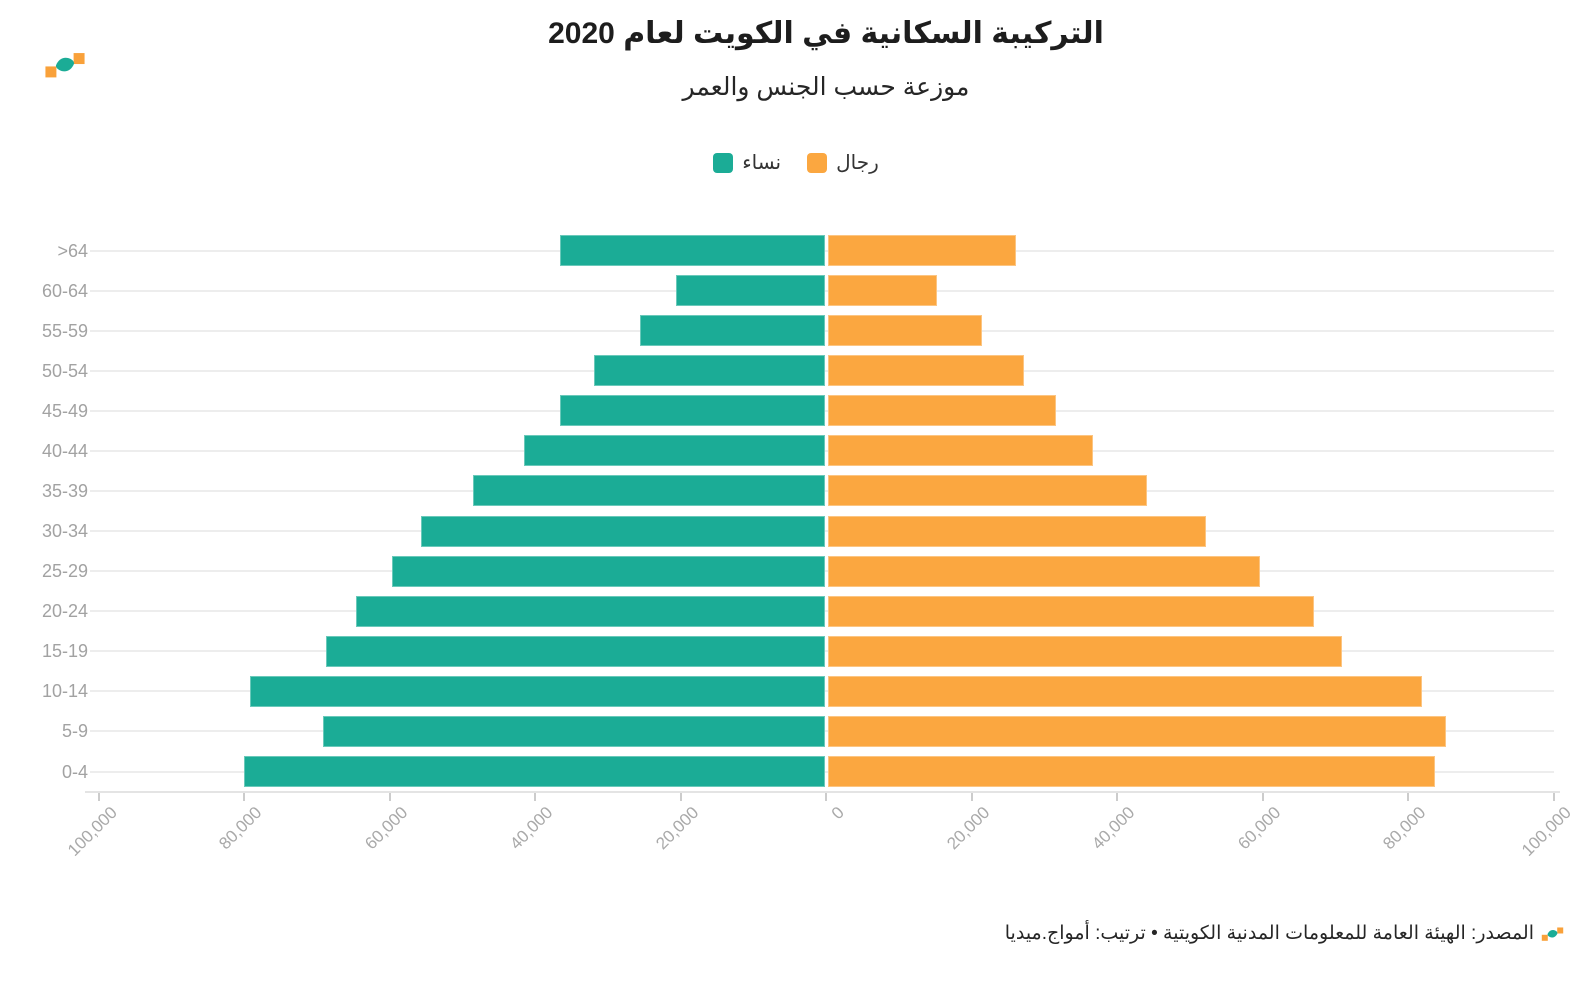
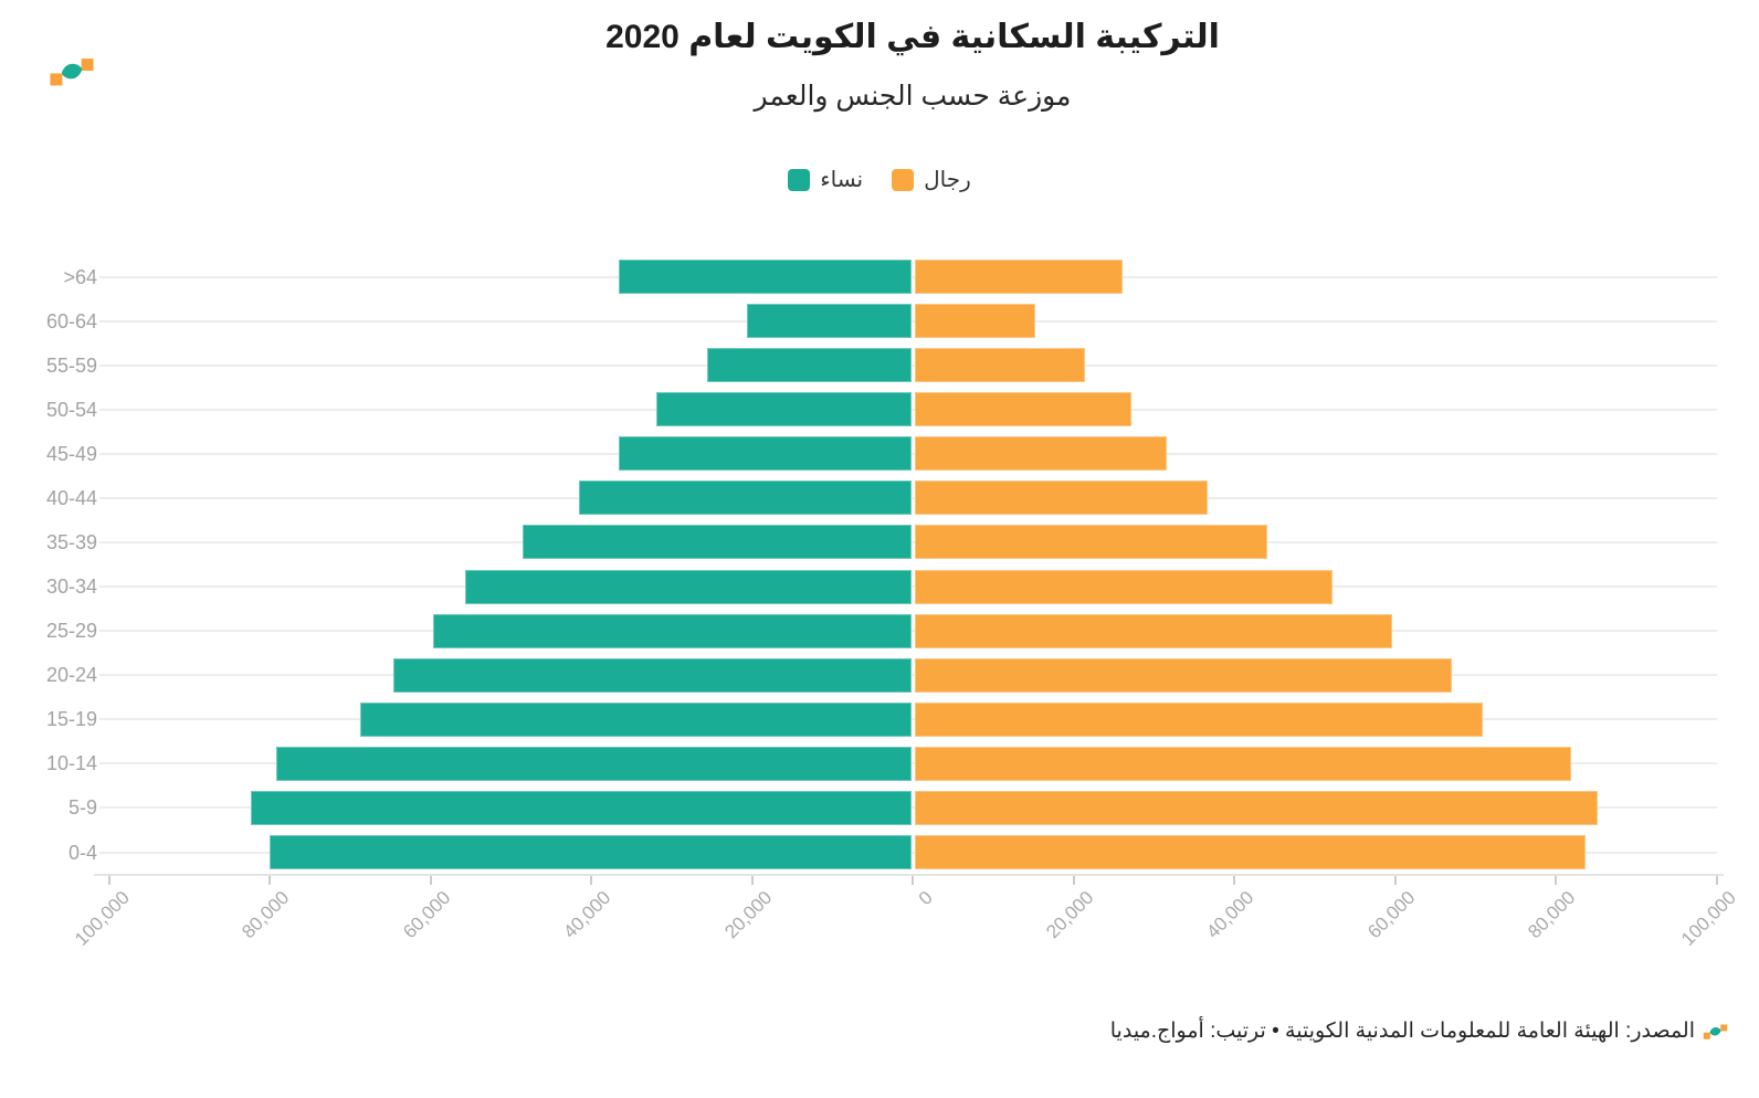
نساء/5-9: 69000 -> 82000
